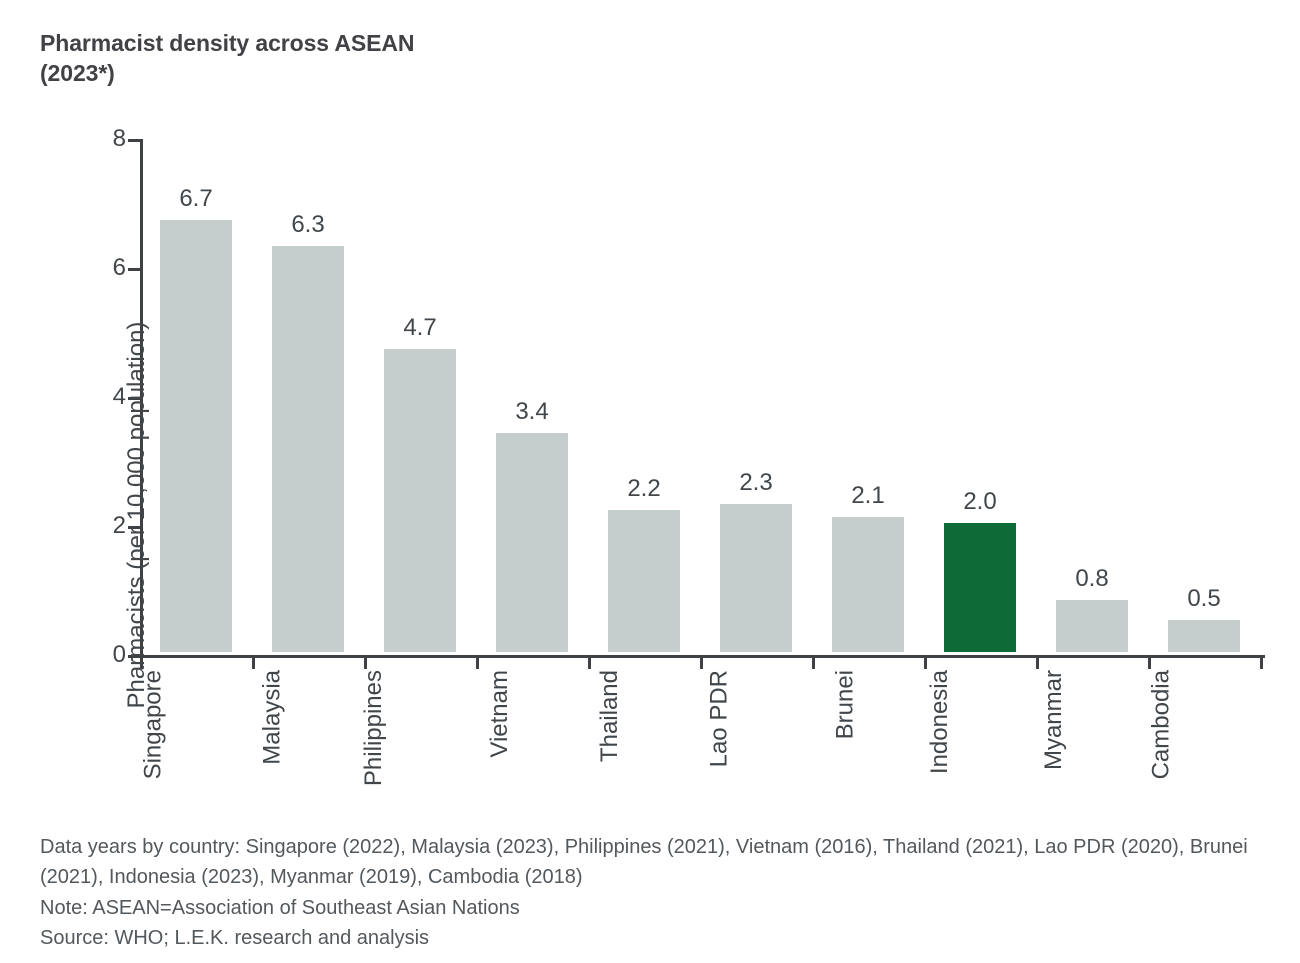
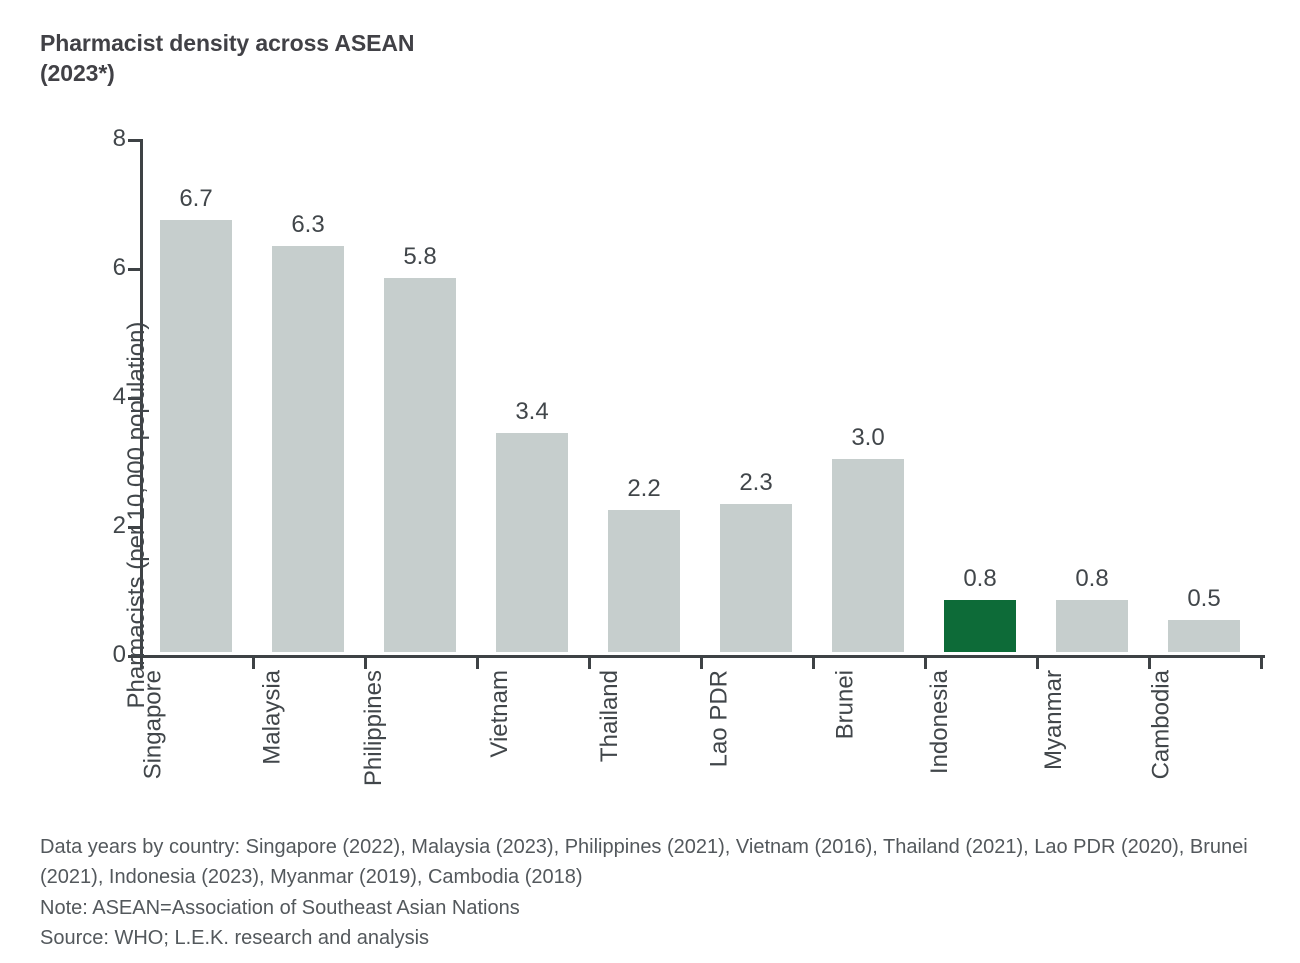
Philippines: 4.7 -> 5.8
Brunei: 2.1 -> 3.0
Indonesia: 2.0 -> 0.8
